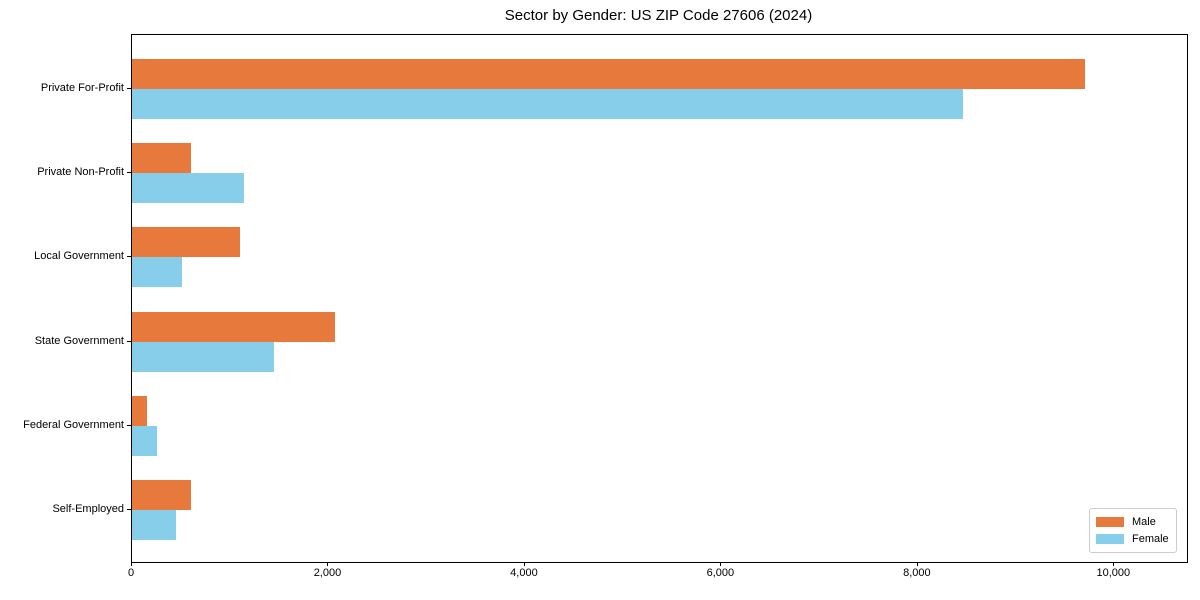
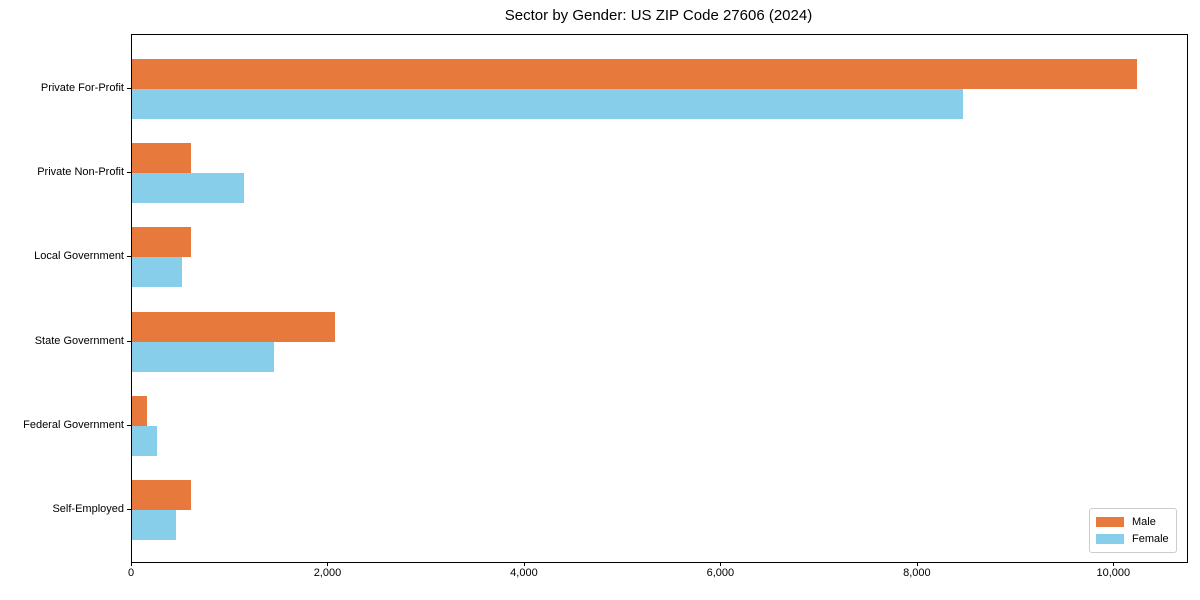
Male/Private For-Profit: 9700 -> 10200
Male/Local Government: 1100 -> 600
